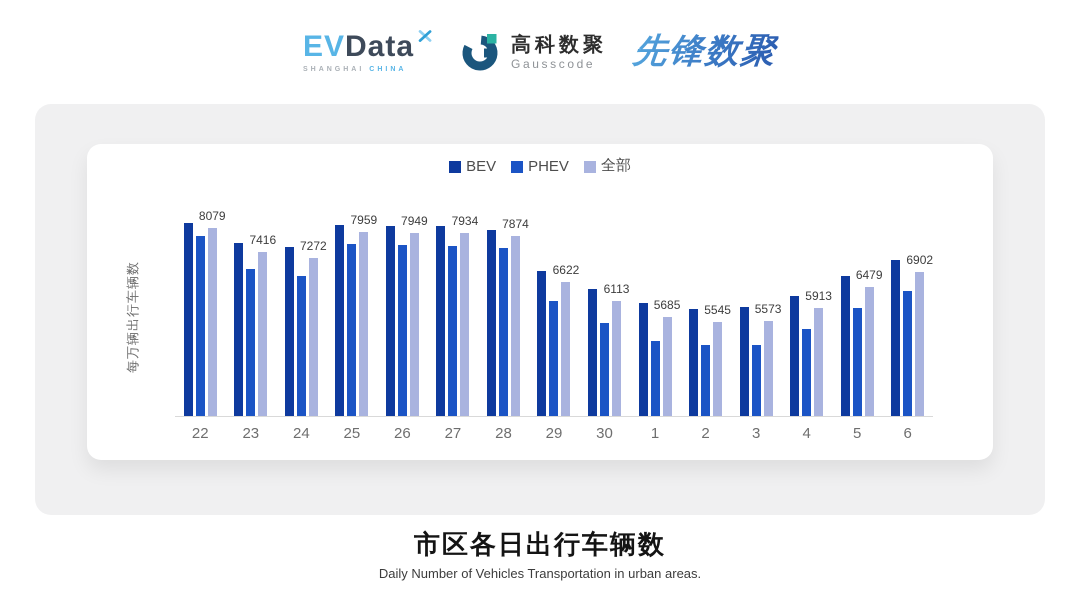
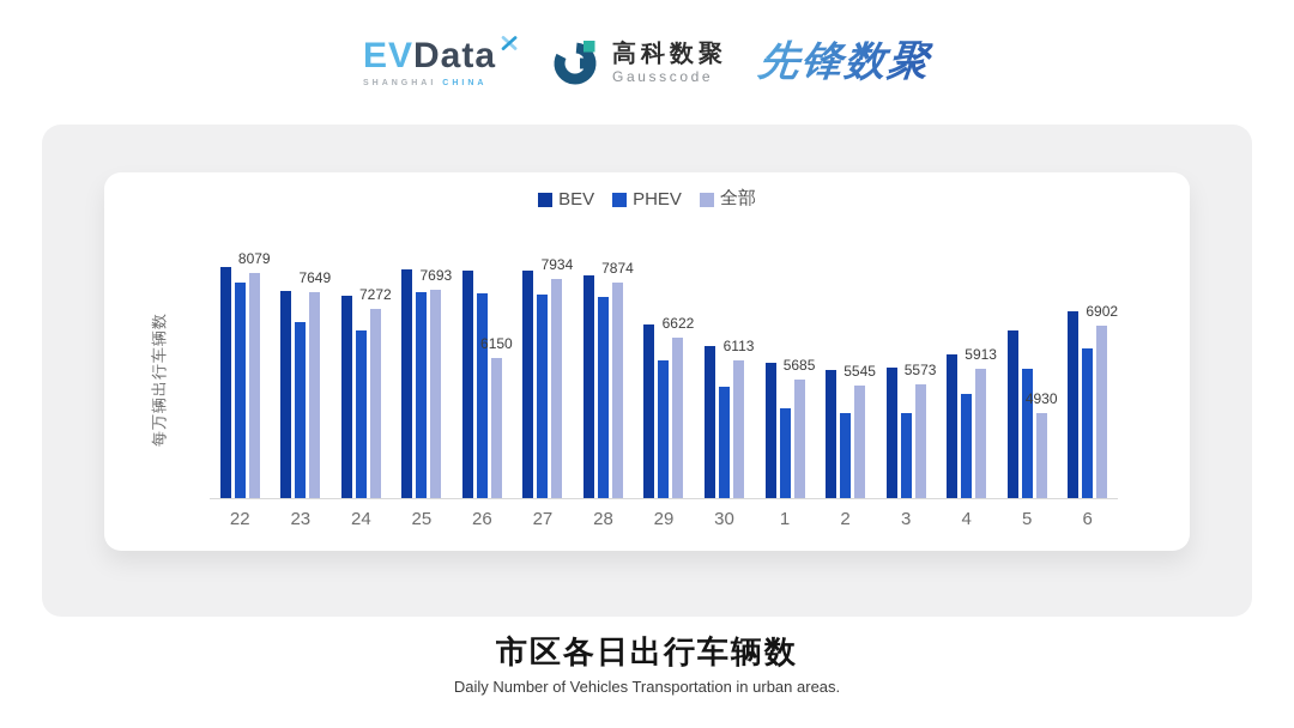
全部/23: 7416 -> 7649
全部/25: 7959 -> 7693
全部/26: 7949 -> 6150
全部/5: 6479 -> 4930
